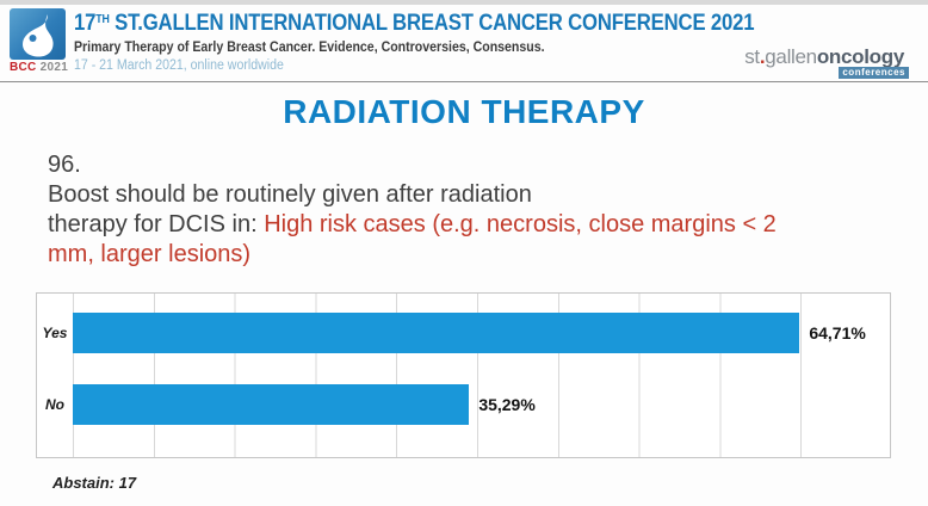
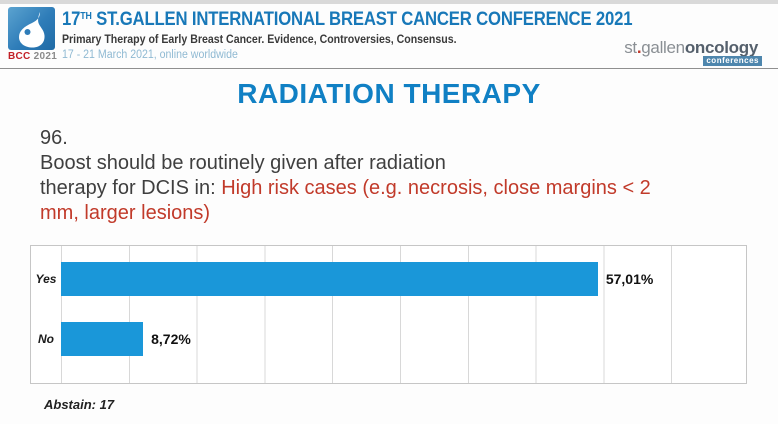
Yes: 64,71% -> 57,01%
No: 35,29% -> 8,72%
